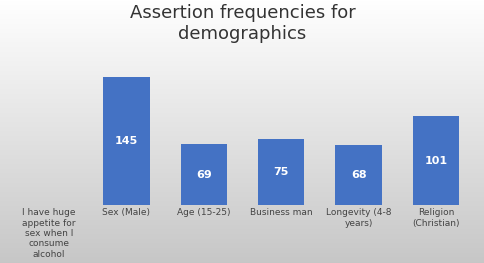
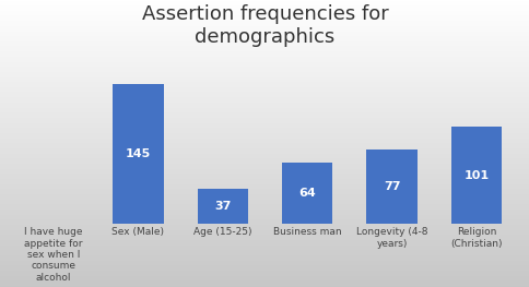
Age (15-25): 69 -> 37
Business man: 75 -> 64
Longevity (4-8 years): 68 -> 77
